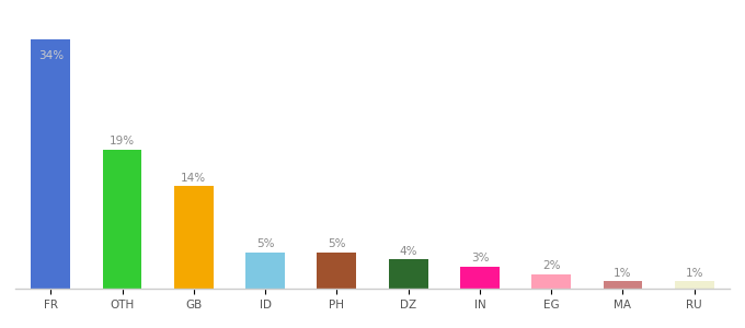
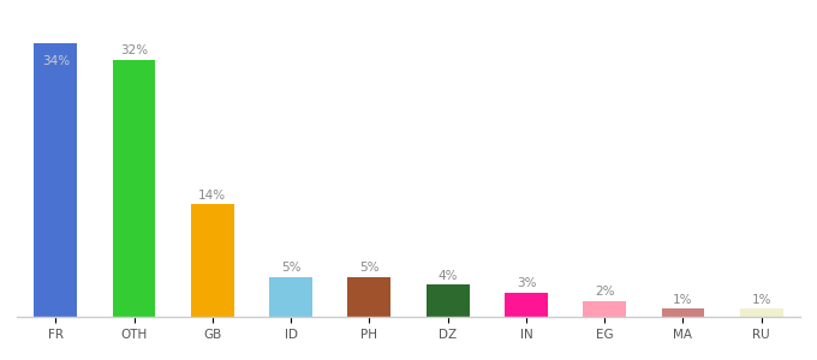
OTH: 19% -> 32%
